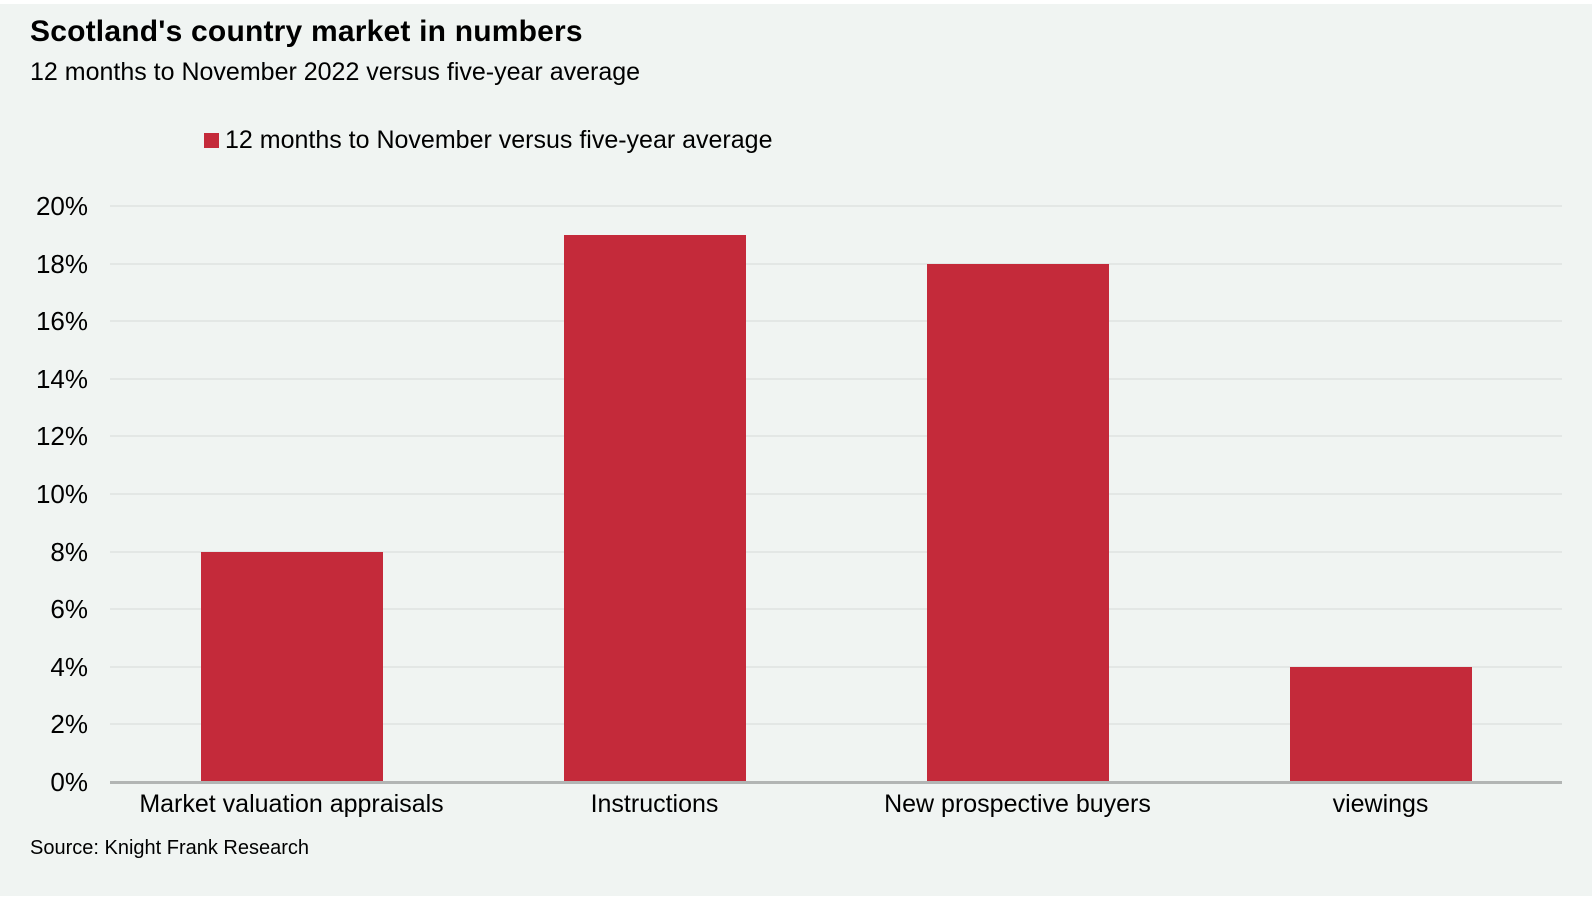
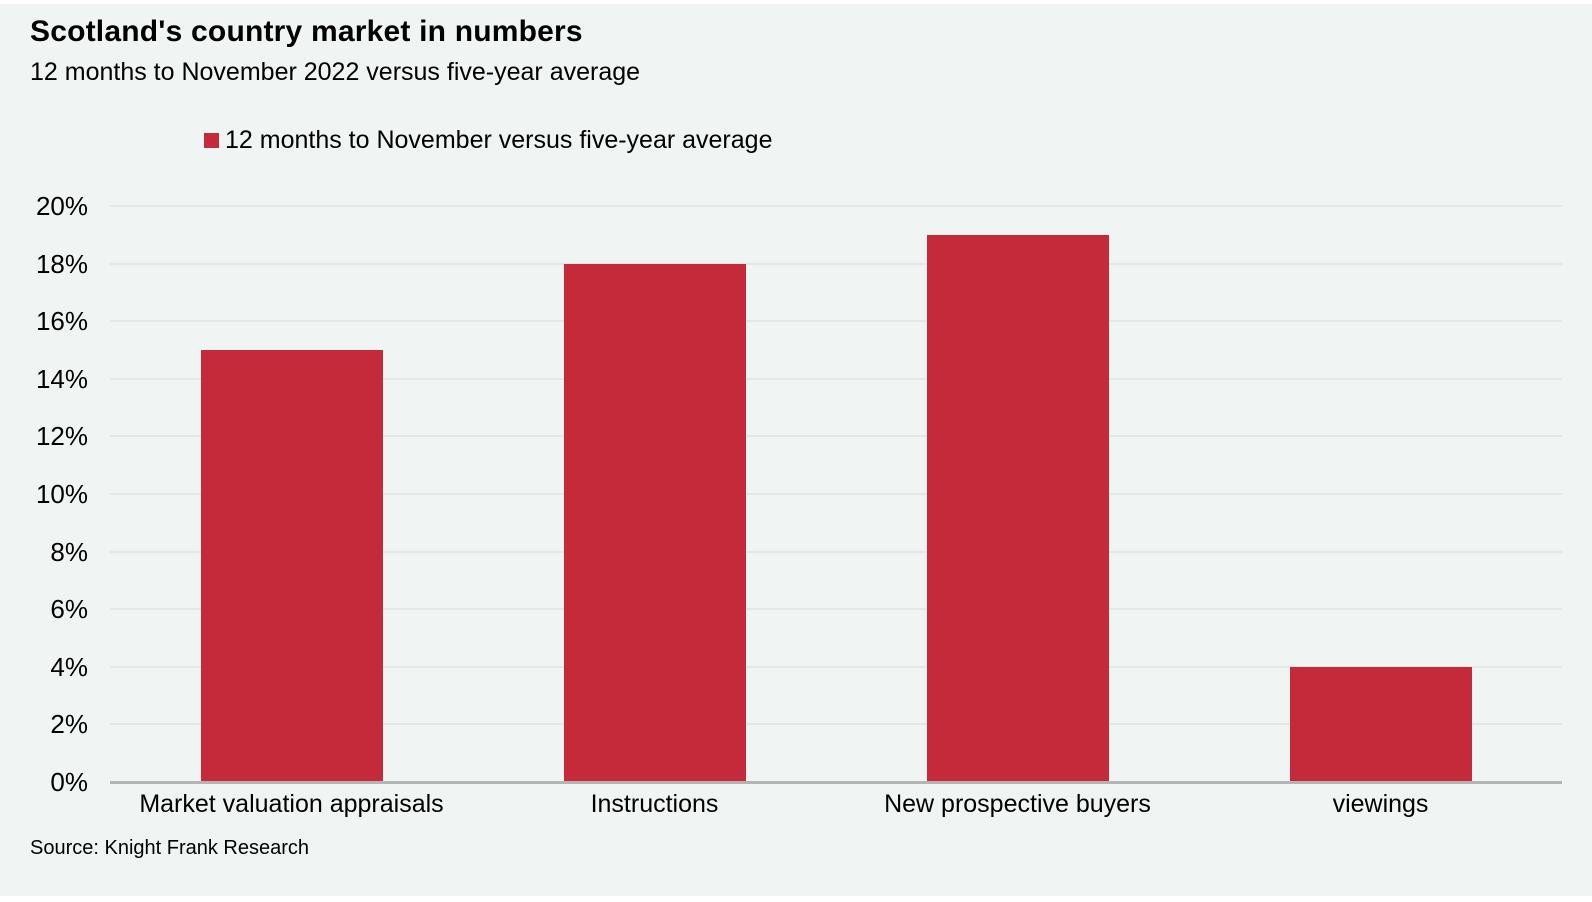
Market valuation appraisals: 8% -> 15%
Instructions: 19% -> 18%
New prospective buyers: 18% -> 19%
